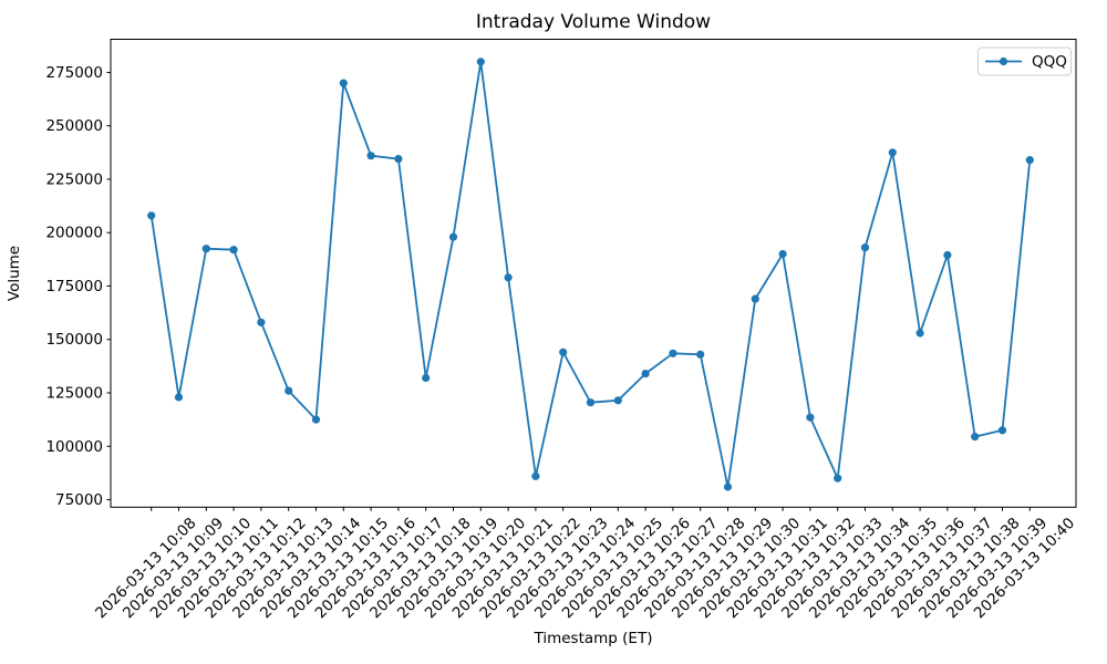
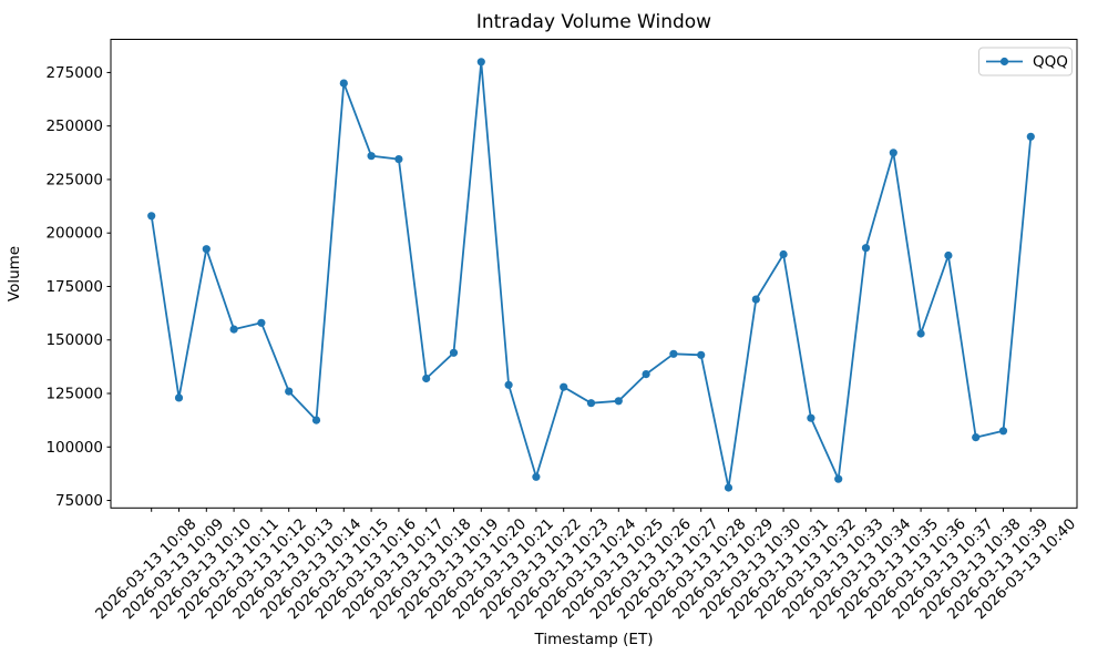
2026-03-13 10:11: 192000 -> 155000
2026-03-13 10:19: 198000 -> 144000
2026-03-13 10:21: 179000 -> 129000
2026-03-13 10:23: 144000 -> 128000
2026-03-13 10:40: 234000 -> 245000
